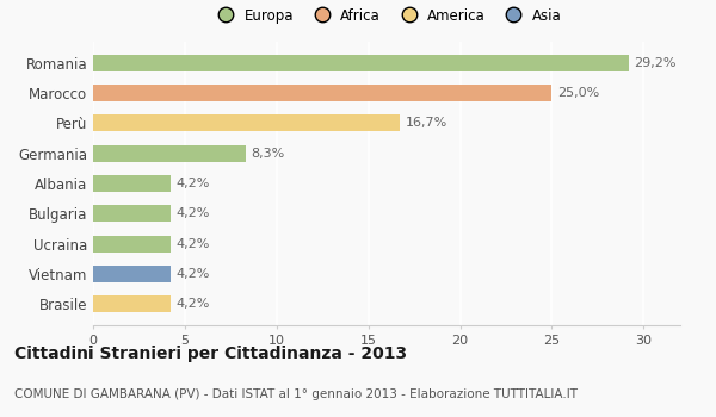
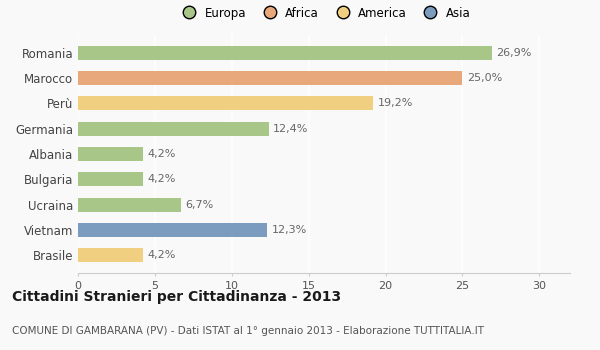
Romania: 29,2% -> 26,9%
Perù: 16,7% -> 19,2%
Germania: 8,3% -> 12,4%
Ucraina: 4,2% -> 6,7%
Vietnam: 4,2% -> 12,3%
